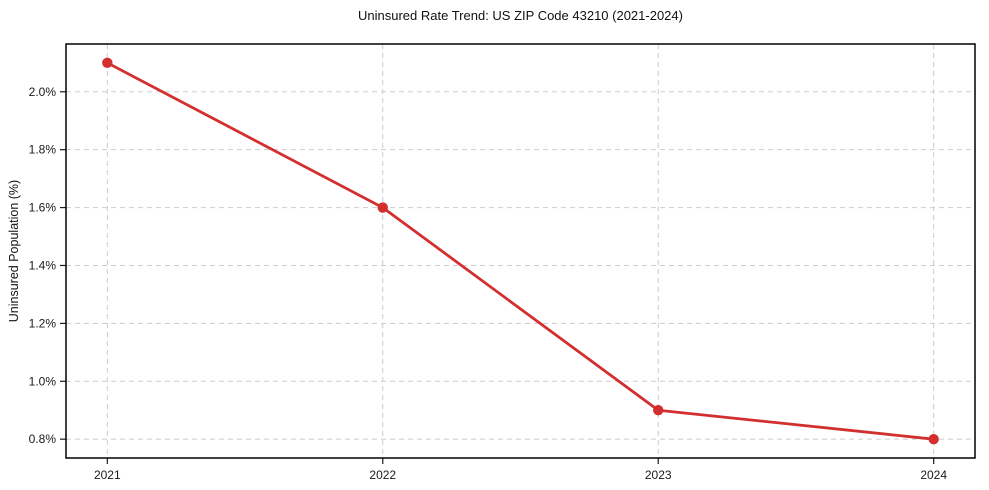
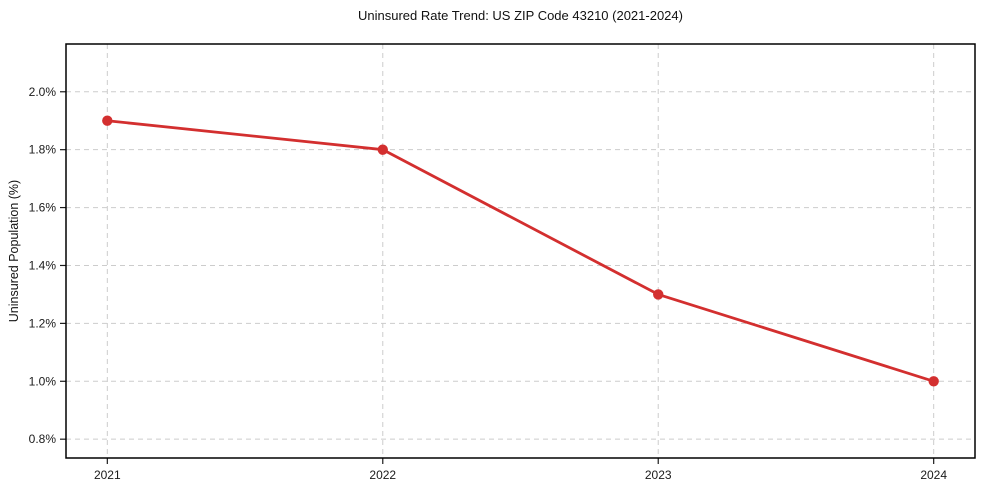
2021: 2.1% -> 1.9%
2022: 1.6% -> 1.8%
2023: 0.9% -> 1.3%
2024: 0.8% -> 1.0%
